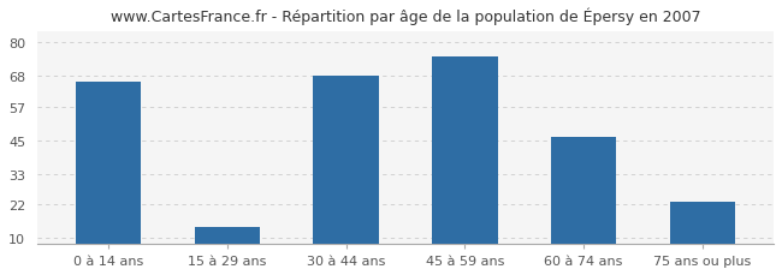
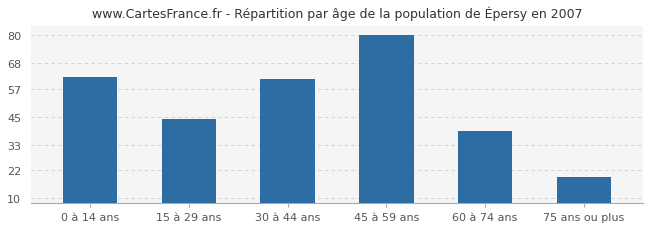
0 à 14 ans: 66 -> 62
15 à 29 ans: 14 -> 44
30 à 44 ans: 68 -> 61
45 à 59 ans: 75 -> 80
60 à 74 ans: 46 -> 39
75 ans ou plus: 23 -> 19
